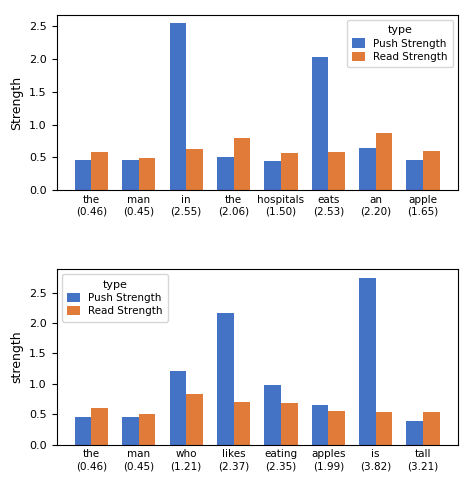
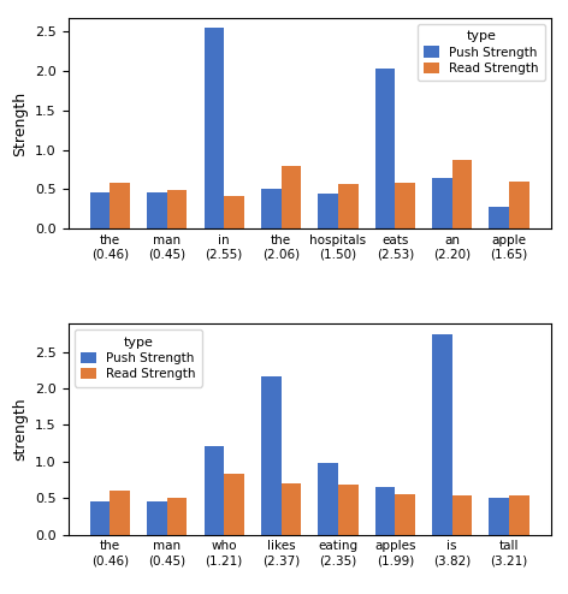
Read Strength/in (2.55): 0.63 -> 0.42
Push Strength/apple (1.65): 0.46 -> 0.28
Push Strength/tall (3.21): 0.39 -> 0.50
